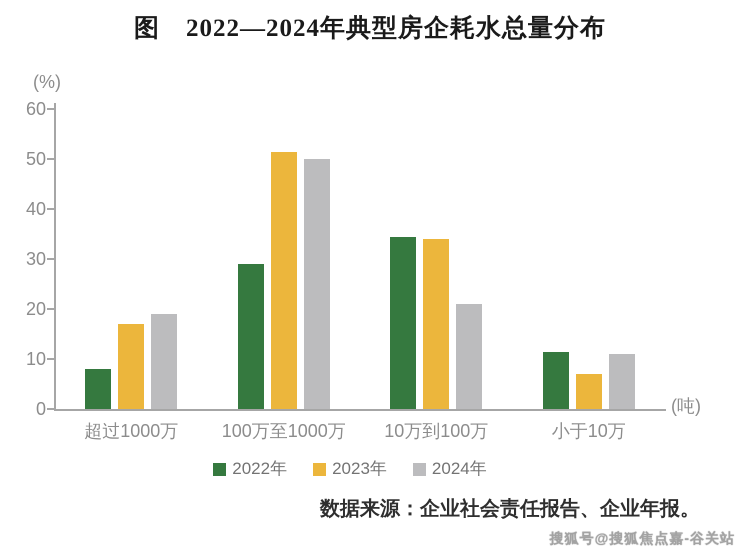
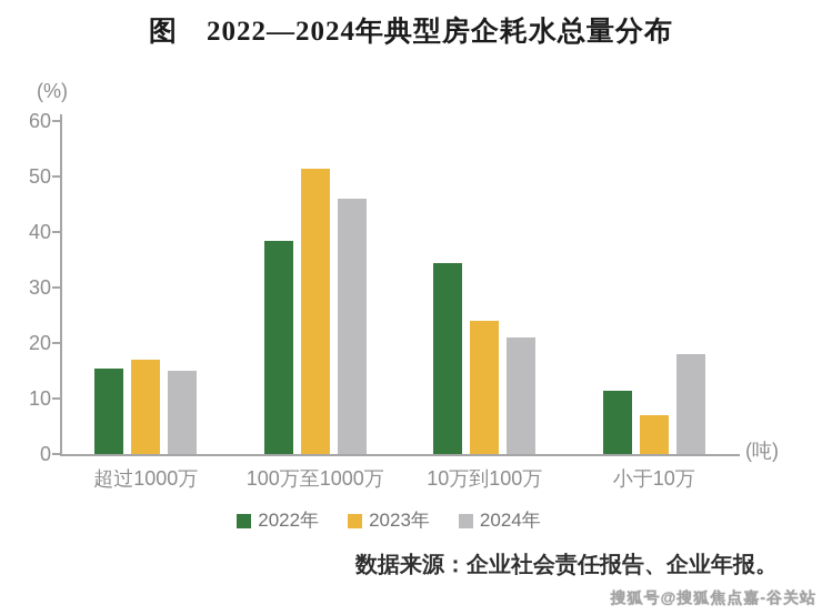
2022年/超过1000万: 8 -> 16
2024年/超过1000万: 19 -> 15
2022年/100万至1000万: 29 -> 38
2024年/100万至1000万: 50 -> 46
2023年/10万到100万: 34 -> 24
2024年/小于10万: 11 -> 18
